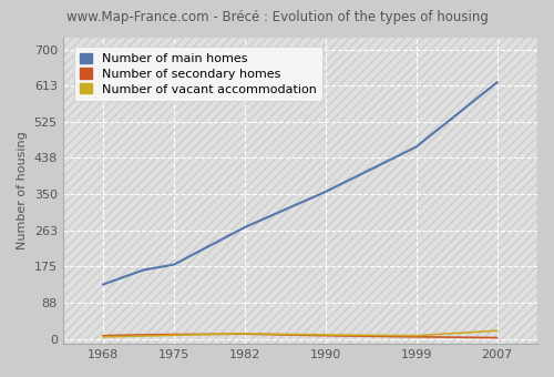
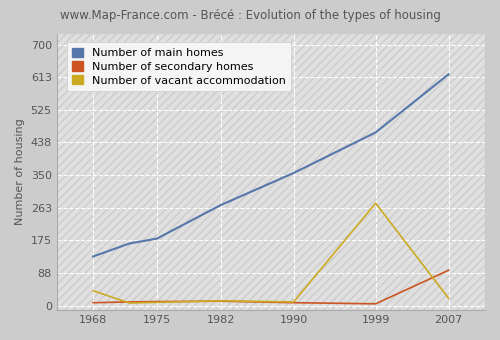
Number of vacant accommodation/1968: 5 -> 40
Number of vacant accommodation/1999: 8 -> 275
Number of secondary homes/2007: 3 -> 95
